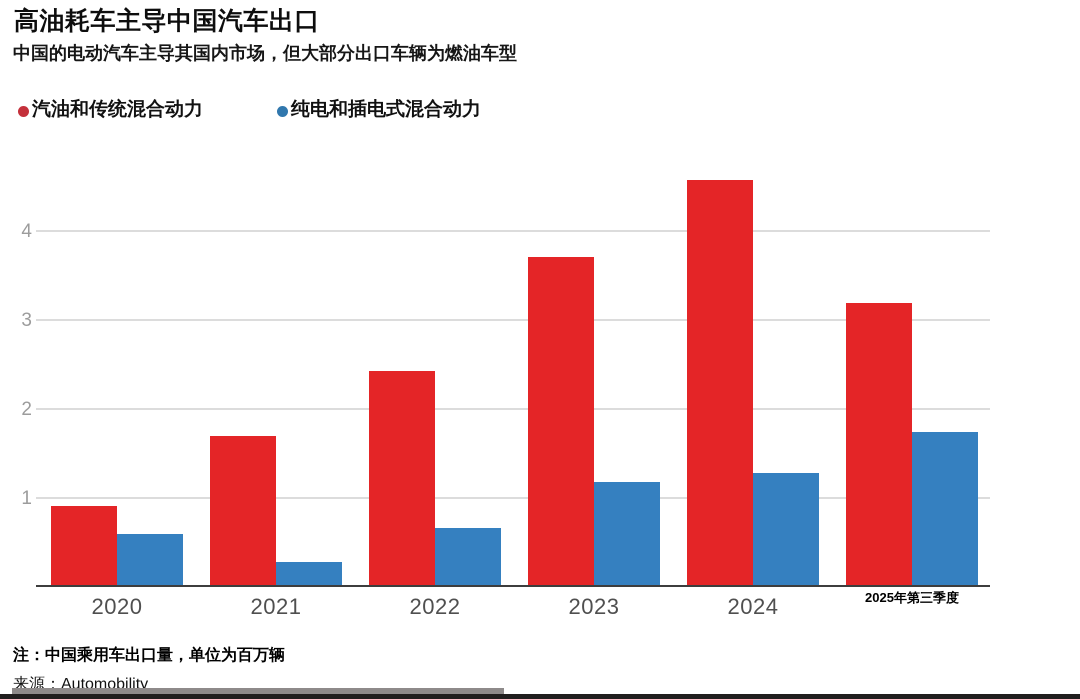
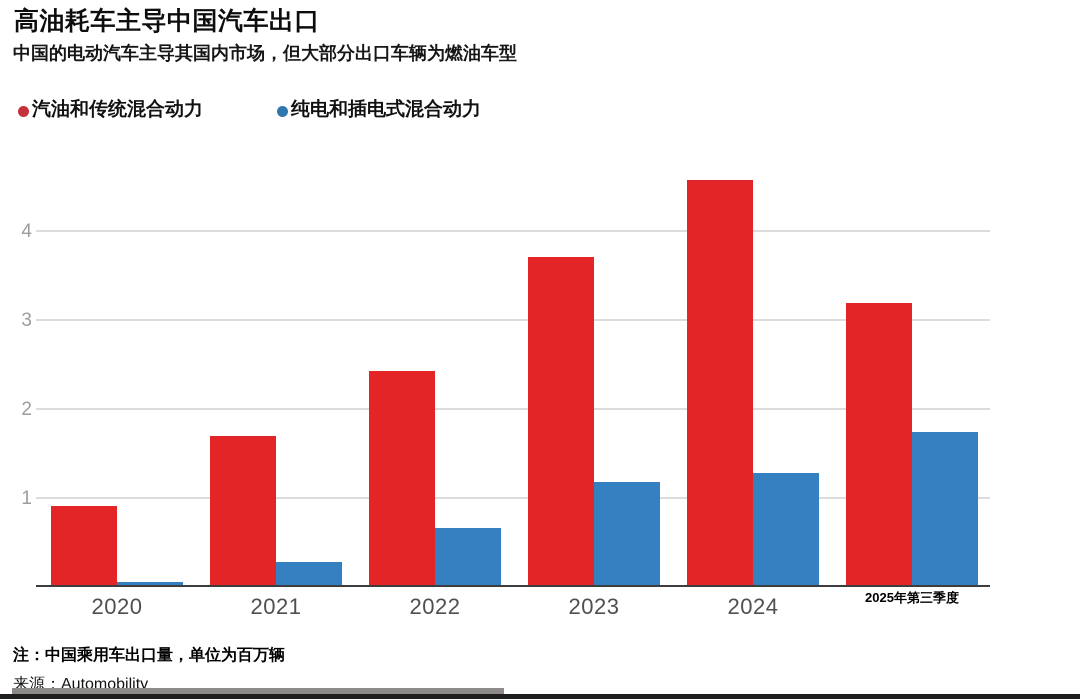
纯电和插电式混合动力/2020: 0.6 -> 0.1
